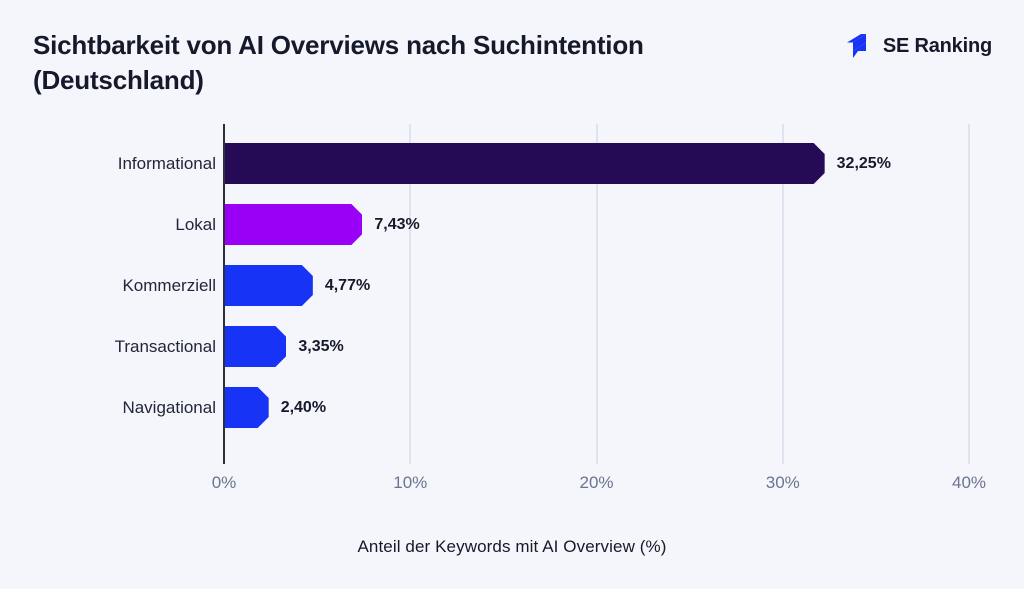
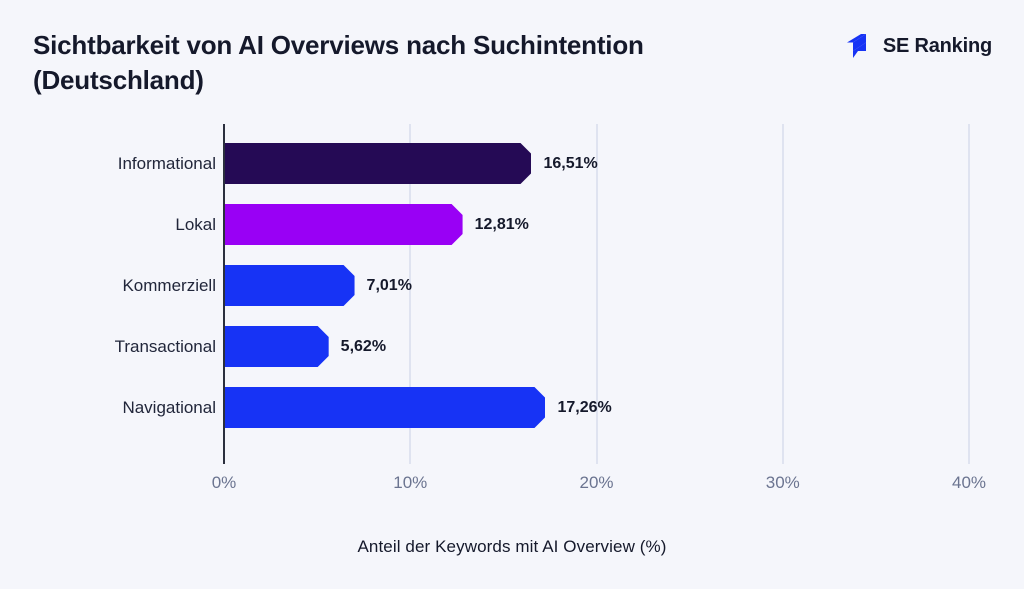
Informational: 32,25% -> 16,51%
Lokal: 7,43% -> 12,81%
Kommerziell: 4,77% -> 7,01%
Transactional: 3,35% -> 5,62%
Navigational: 2,40% -> 17,26%
